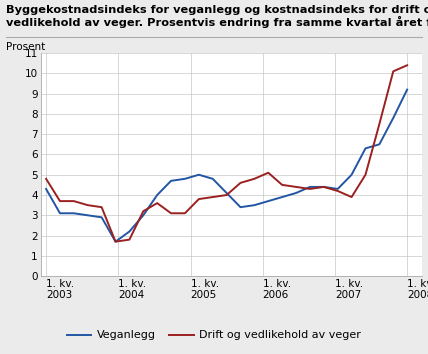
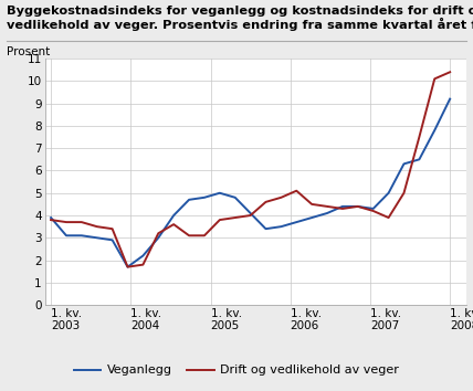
Veganlegg/1. kv. 2003: 4.3 -> 3.9
Drift og vedlikehold av veger/1. kv. 2003: 4.8 -> 3.8
